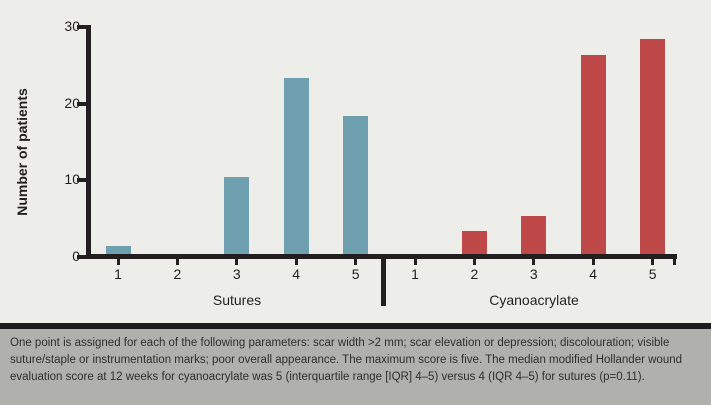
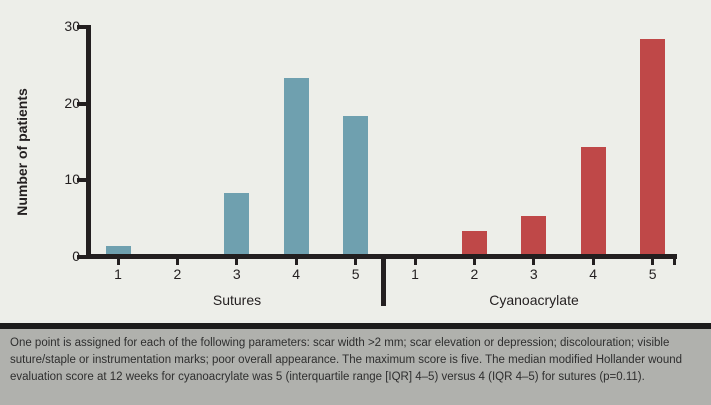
Sutures/3: 10 -> 8
Cyanoacrylate/4: 26 -> 14
